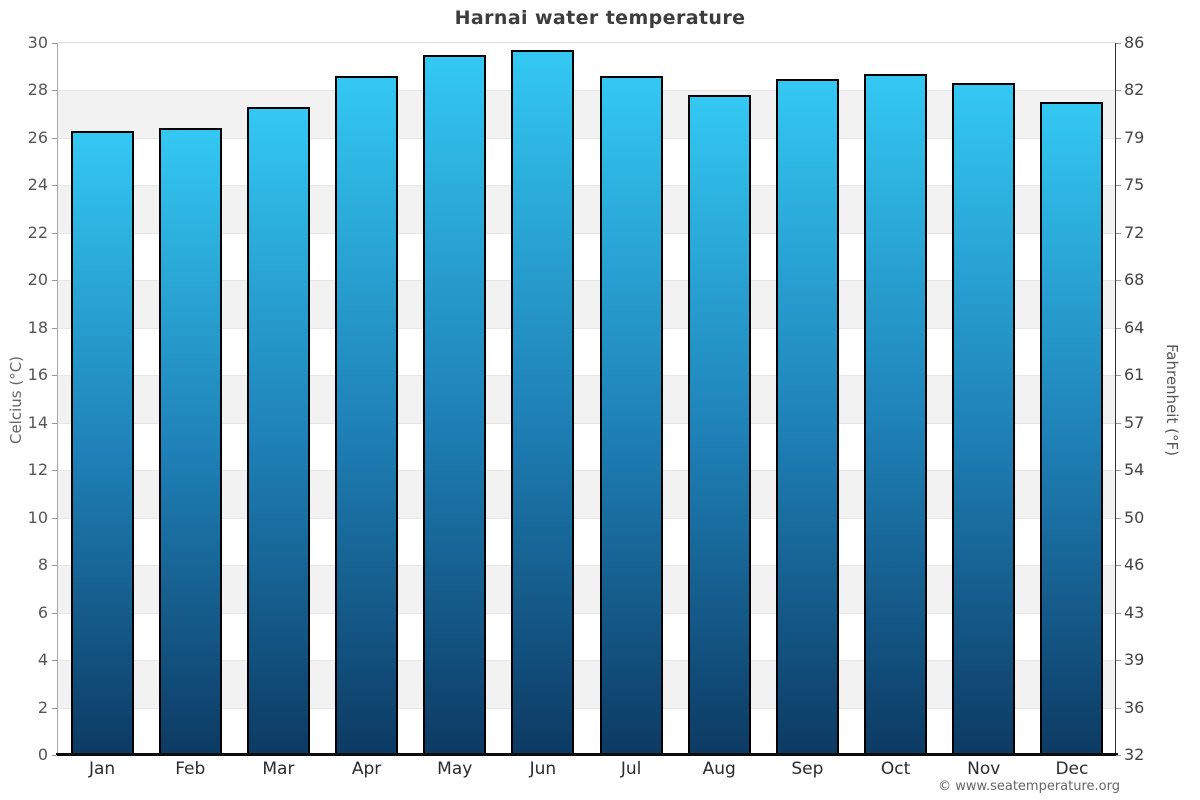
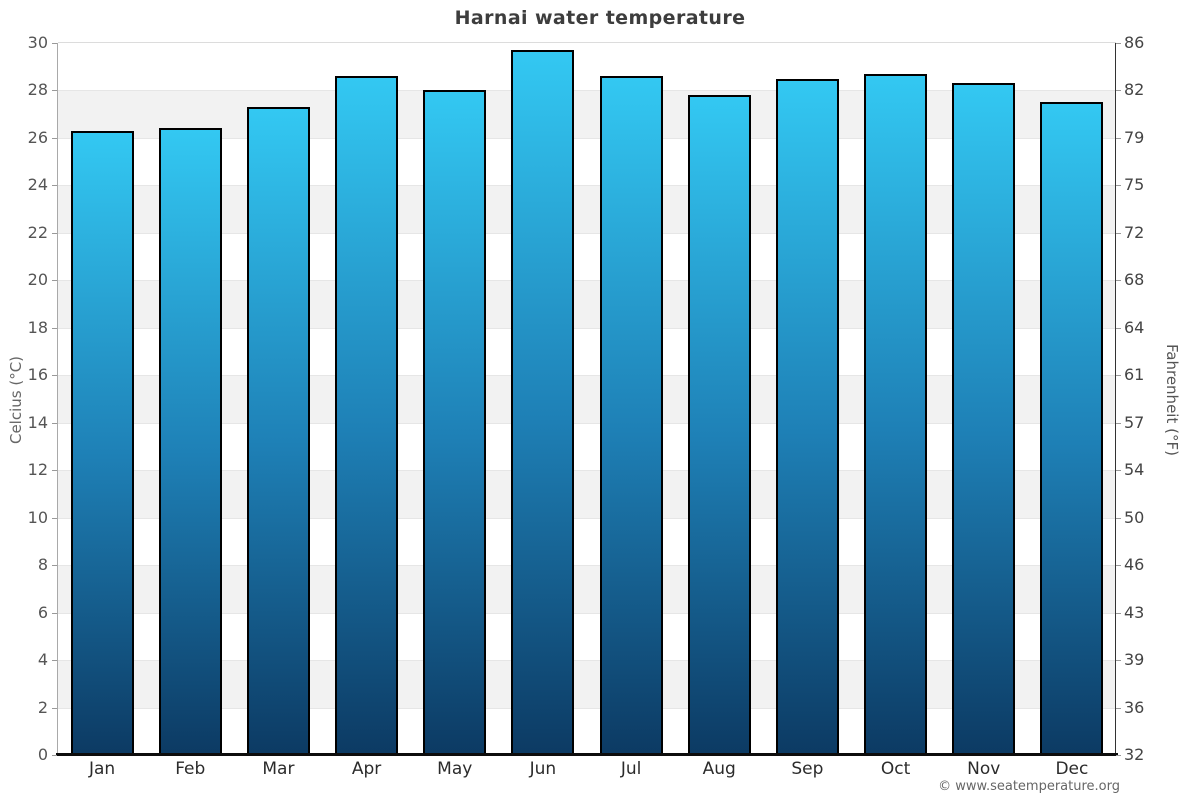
May: 29.5 -> 28.0
